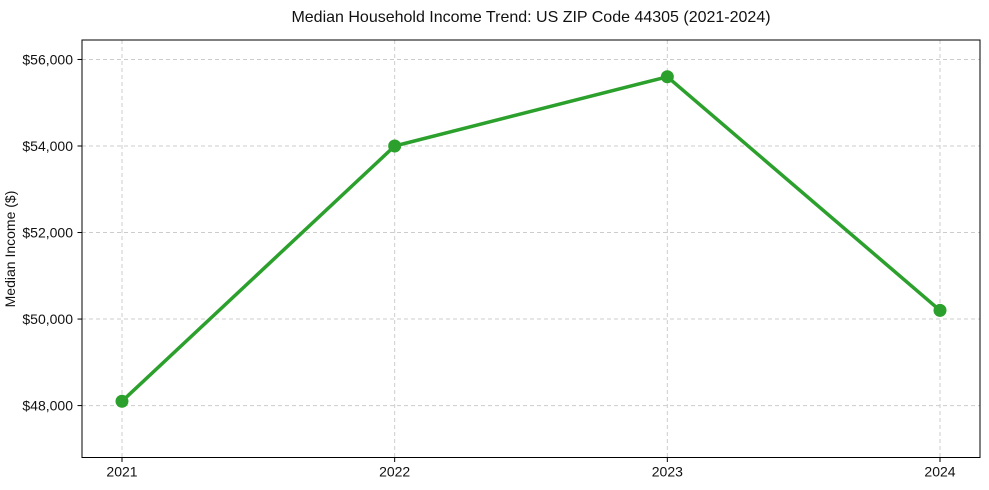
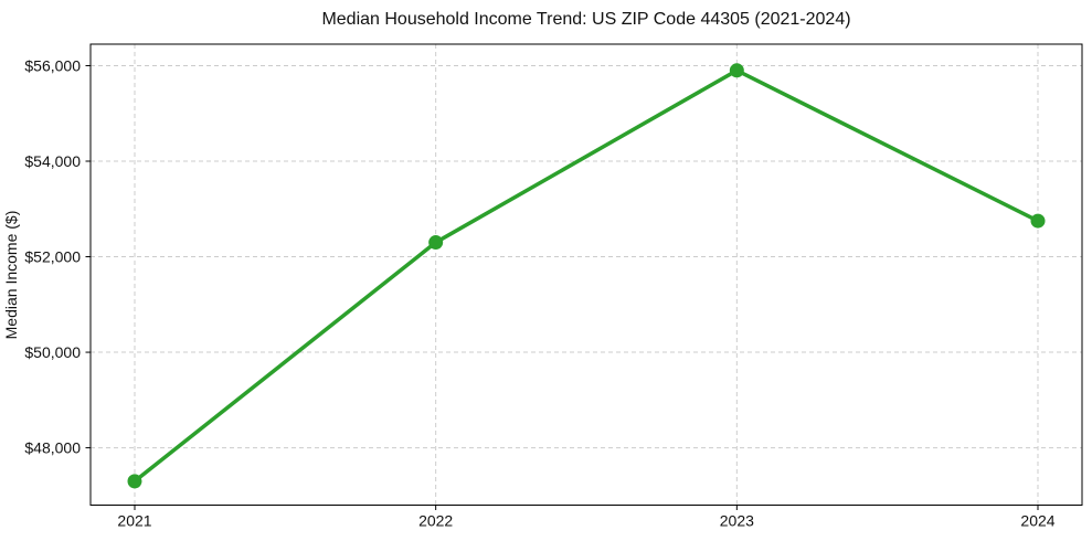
2021: $48100 -> $47300
2022: $54000 -> $52300
2023: $55600 -> $55900
2024: $50200 -> $52800
